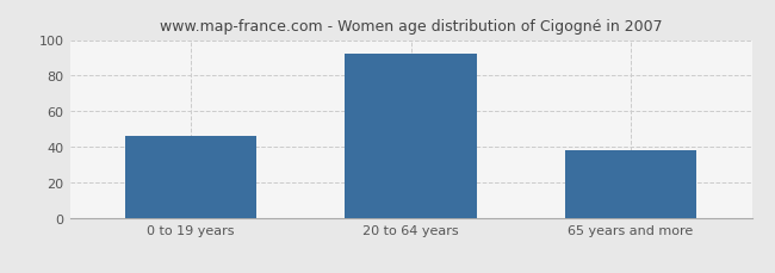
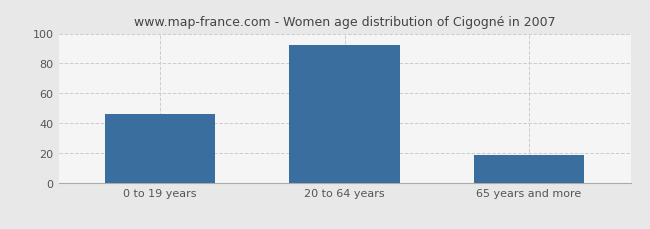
65 years and more: 38 -> 19
